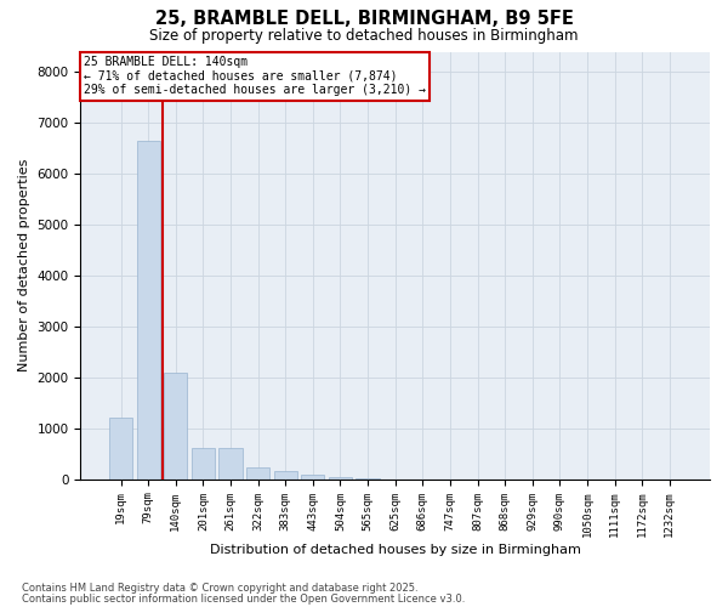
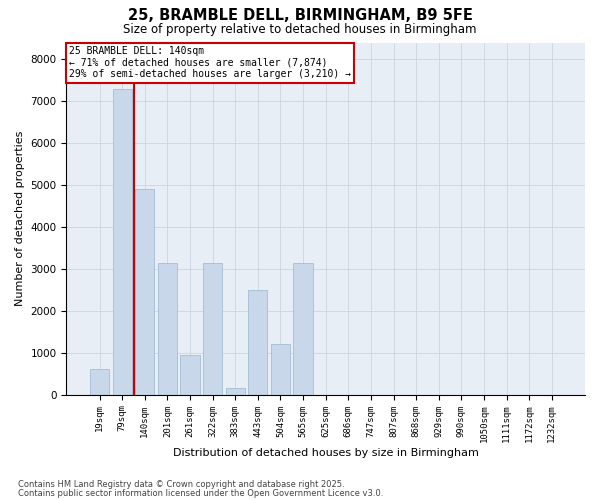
19sqm: 1200 -> 600
79sqm: 6650 -> 7300
140sqm: 2100 -> 4900
201sqm: 620 -> 3150
261sqm: 620 -> 950
322sqm: 230 -> 3150
443sqm: 90 -> 2500
504sqm: 30 -> 1200
565sqm: 0 -> 3150
